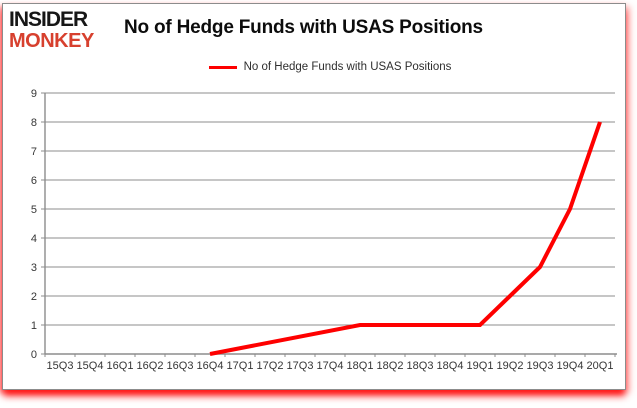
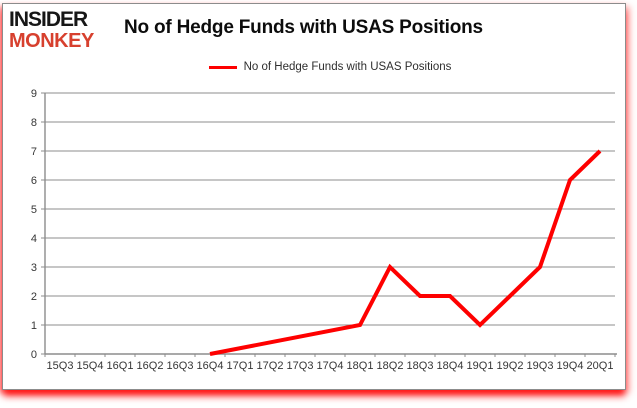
18Q2: 1 -> 3
18Q3: 1 -> 2
18Q4: 1 -> 2
19Q4: 5 -> 6
20Q1: 8 -> 7
